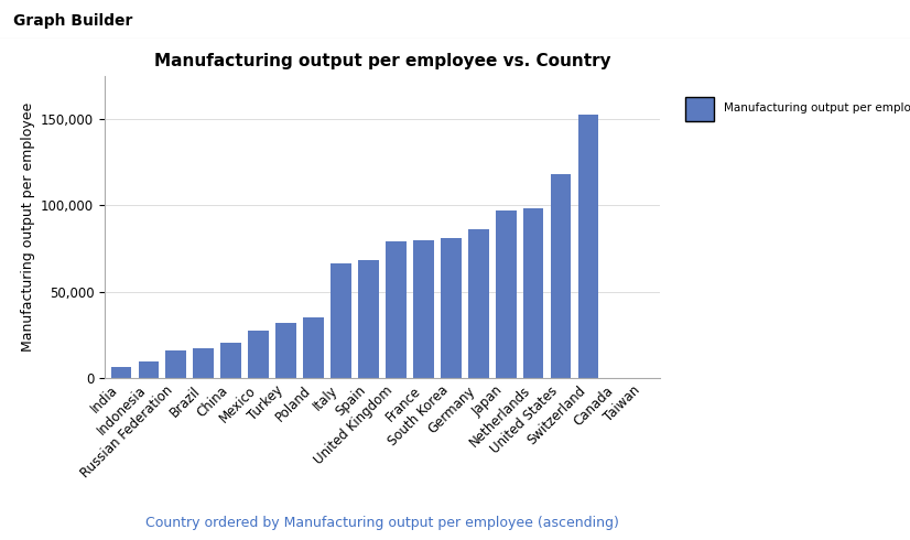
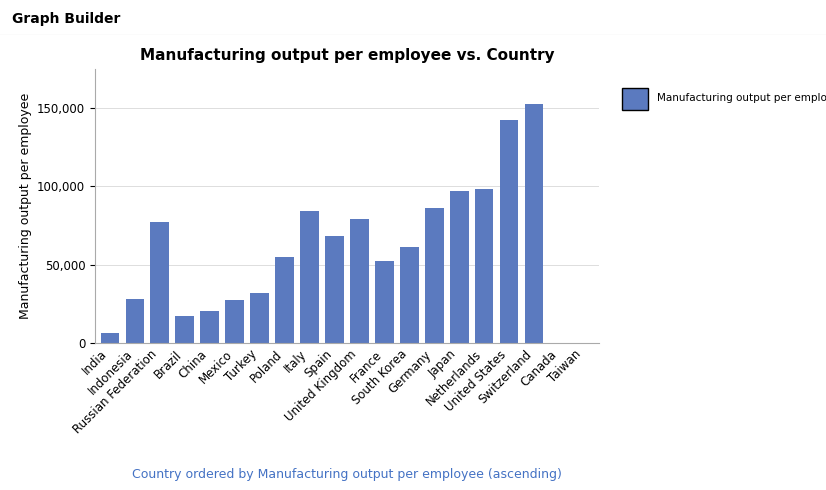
Indonesia: 10,000 -> 28,000
Russian Federation: 16,000 -> 77,000
Poland: 35,000 -> 55,000
Italy: 66,000 -> 84,000
France: 80,000 -> 52,000
South Korea: 81,000 -> 61,000
United States: 118,000 -> 142,000
